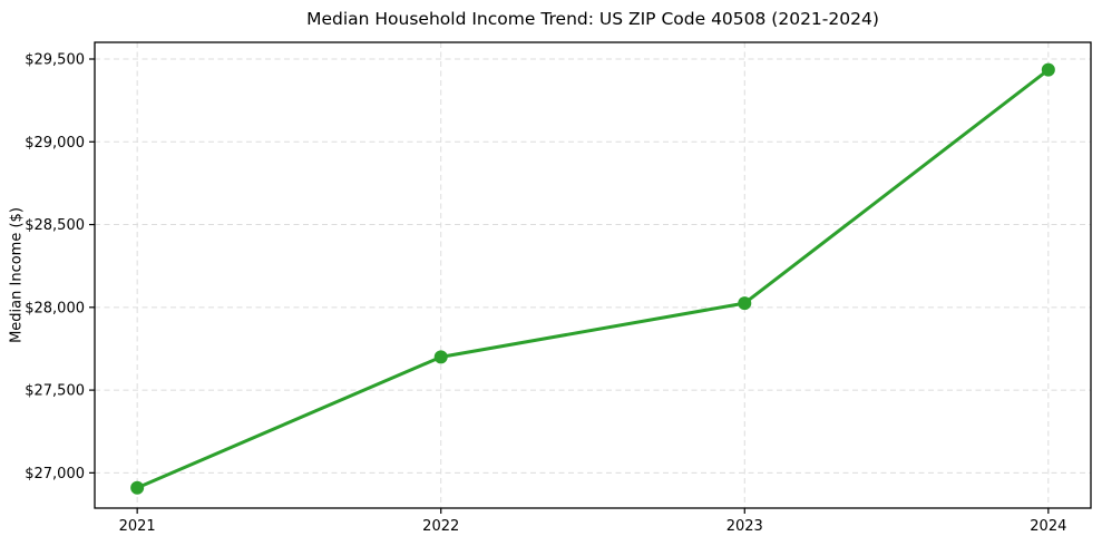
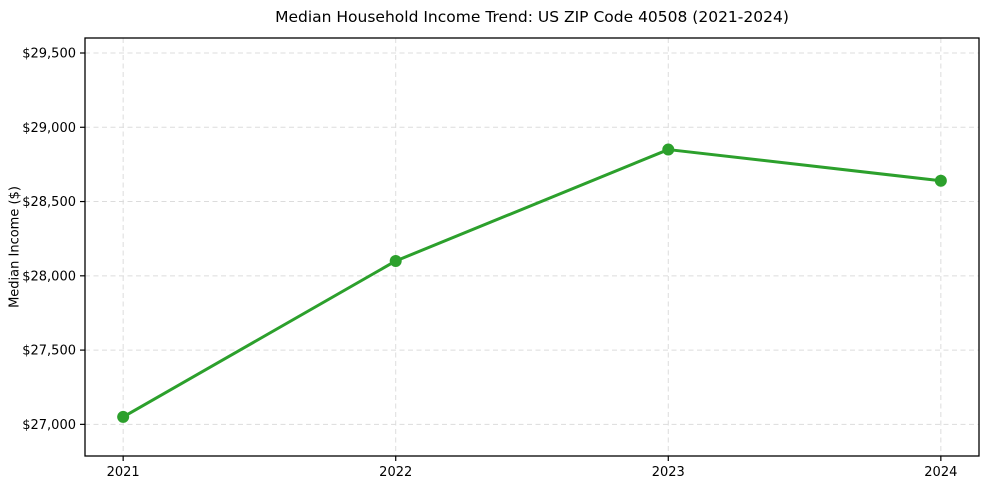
2021: $26910 -> $27050
2022: $27700 -> $28100
2023: $28020 -> $28850
2024: $29440 -> $28640
